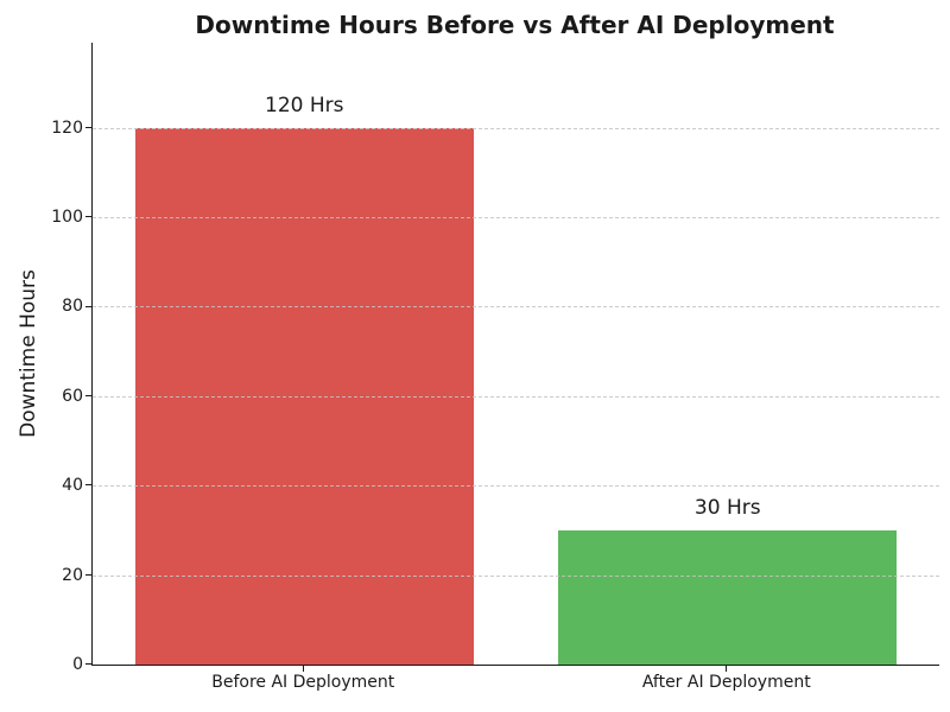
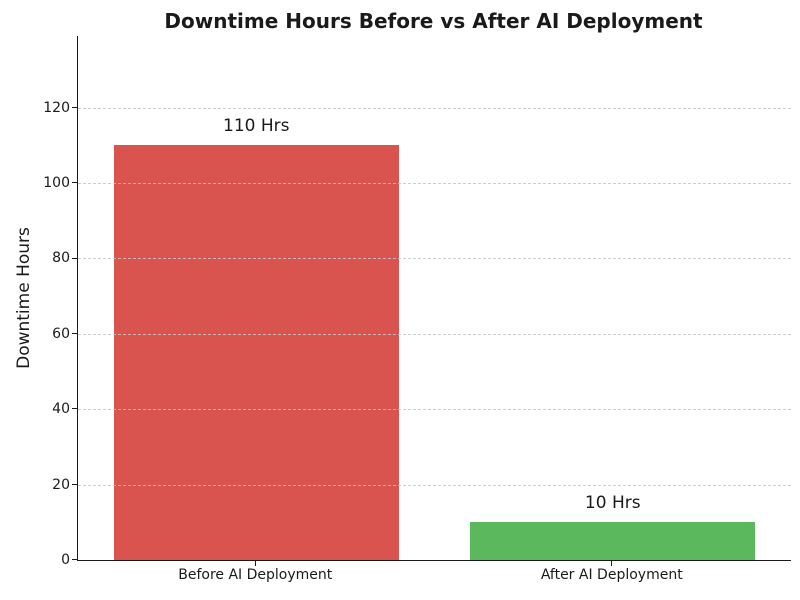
Before AI Deployment: 120 -> 110
After AI Deployment: 30 -> 10
